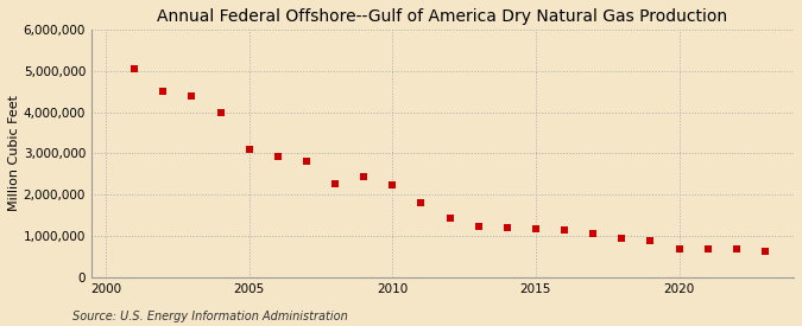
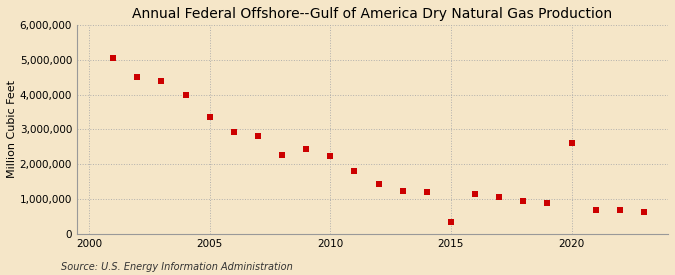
2005: 3,100,000 -> 3,350,000
2015: 1,180,000 -> 350,000
2020: 700,000 -> 2,600,000
